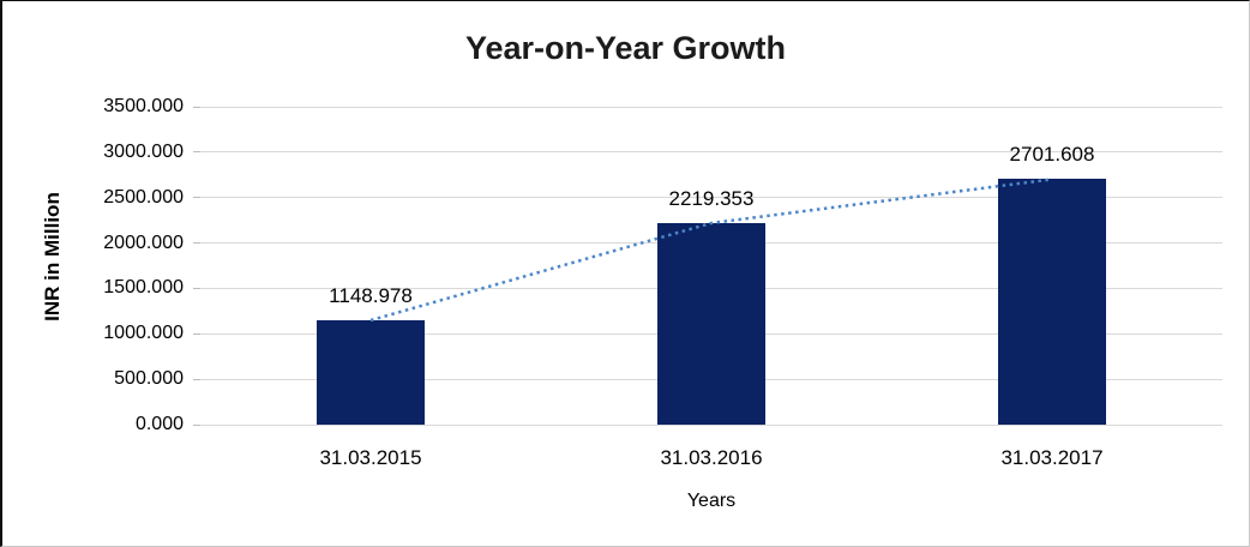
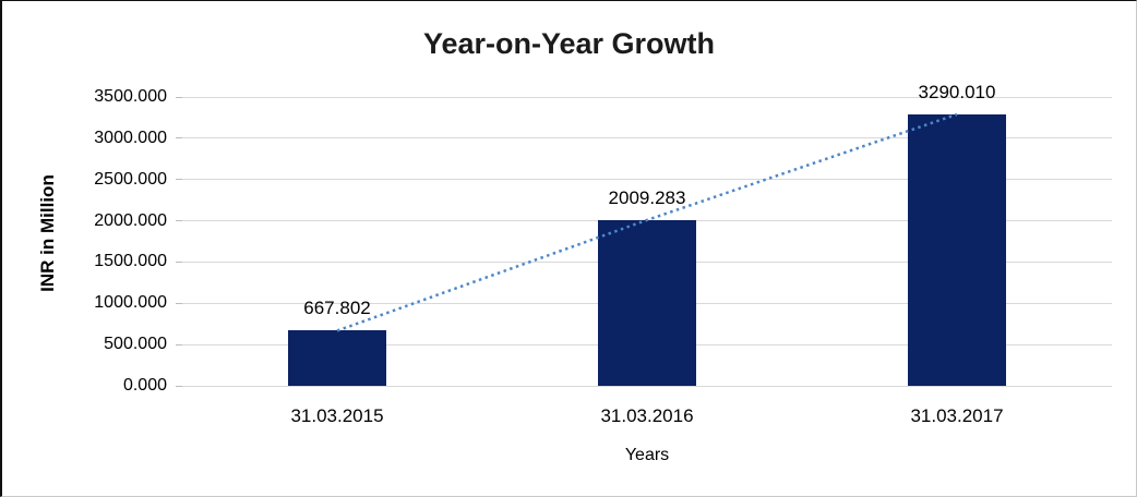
31.03.2015: 1148.978 -> 667.802
31.03.2016: 2219.353 -> 2009.283
31.03.2017: 2701.608 -> 3290.010
